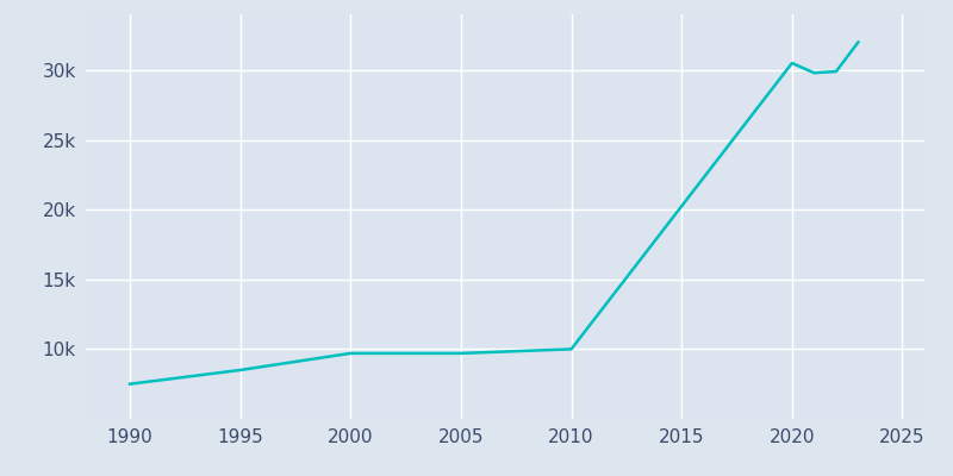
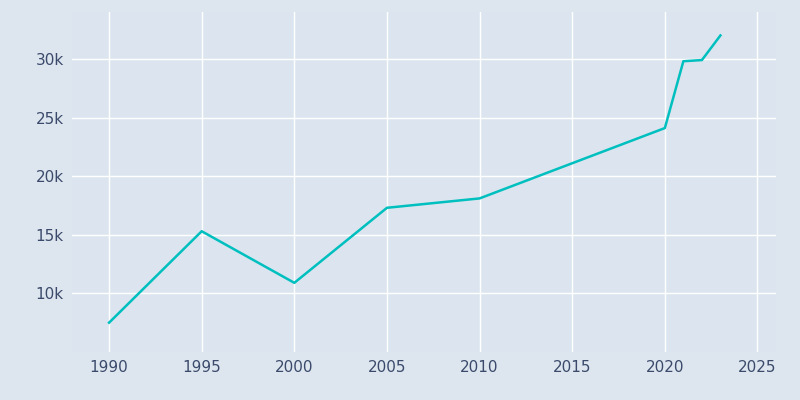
1995: 8.5k -> 15.3k
2000: 9.7k -> 10.9k
2005: 9.7k -> 17.3k
2010: 10.0k -> 18.1k
2020: 30.5k -> 24.1k
